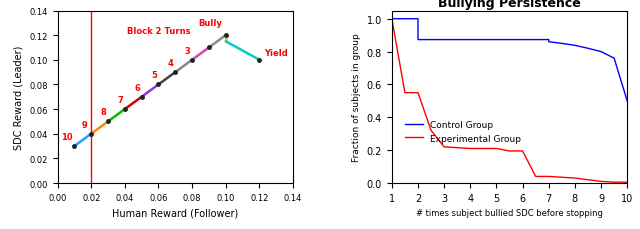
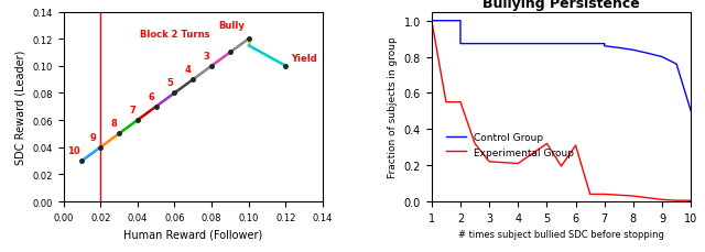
Experimental Group/5: 0.21 -> 0.32
Experimental Group/6: 0.20 -> 0.31
